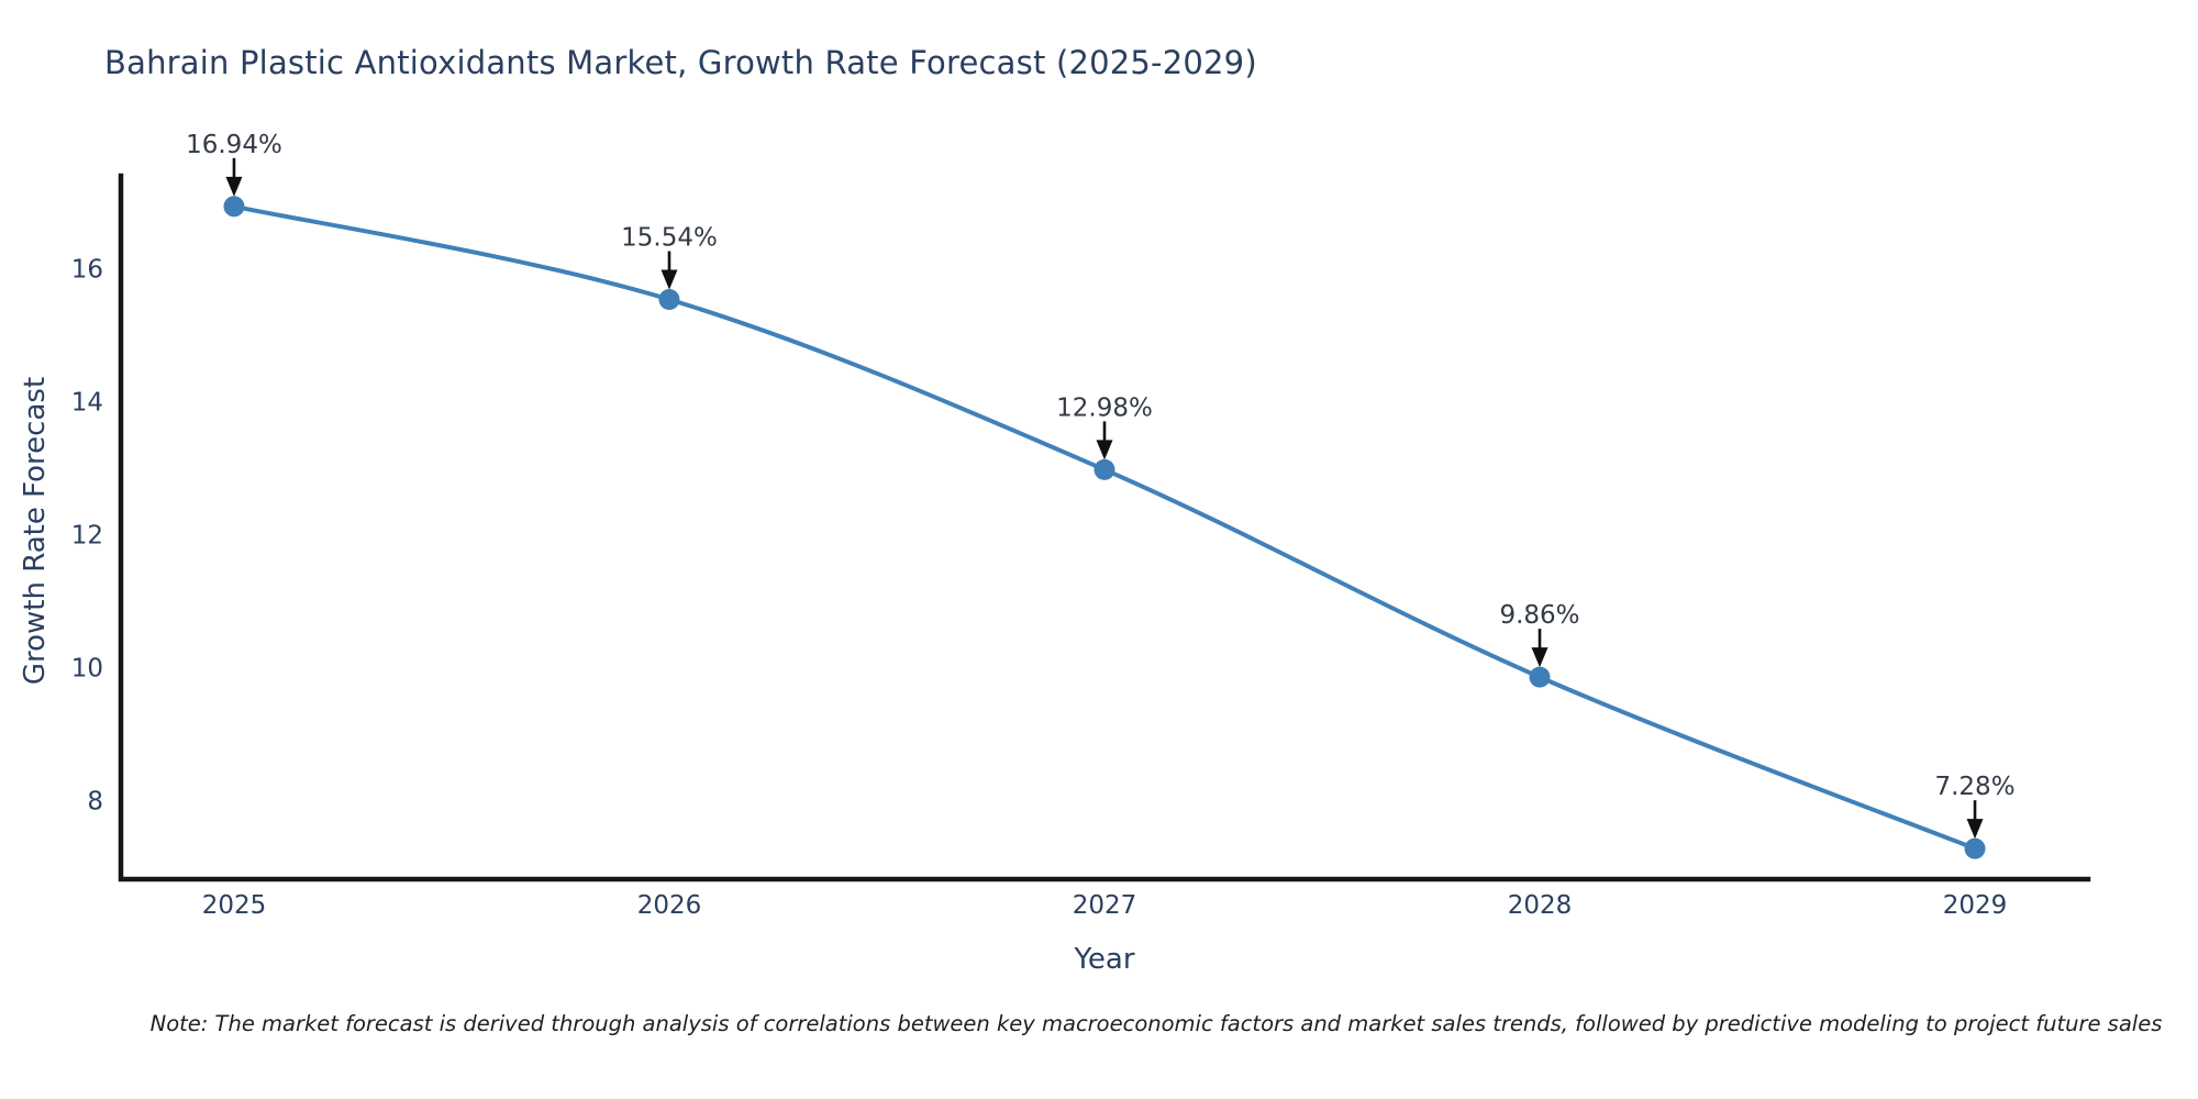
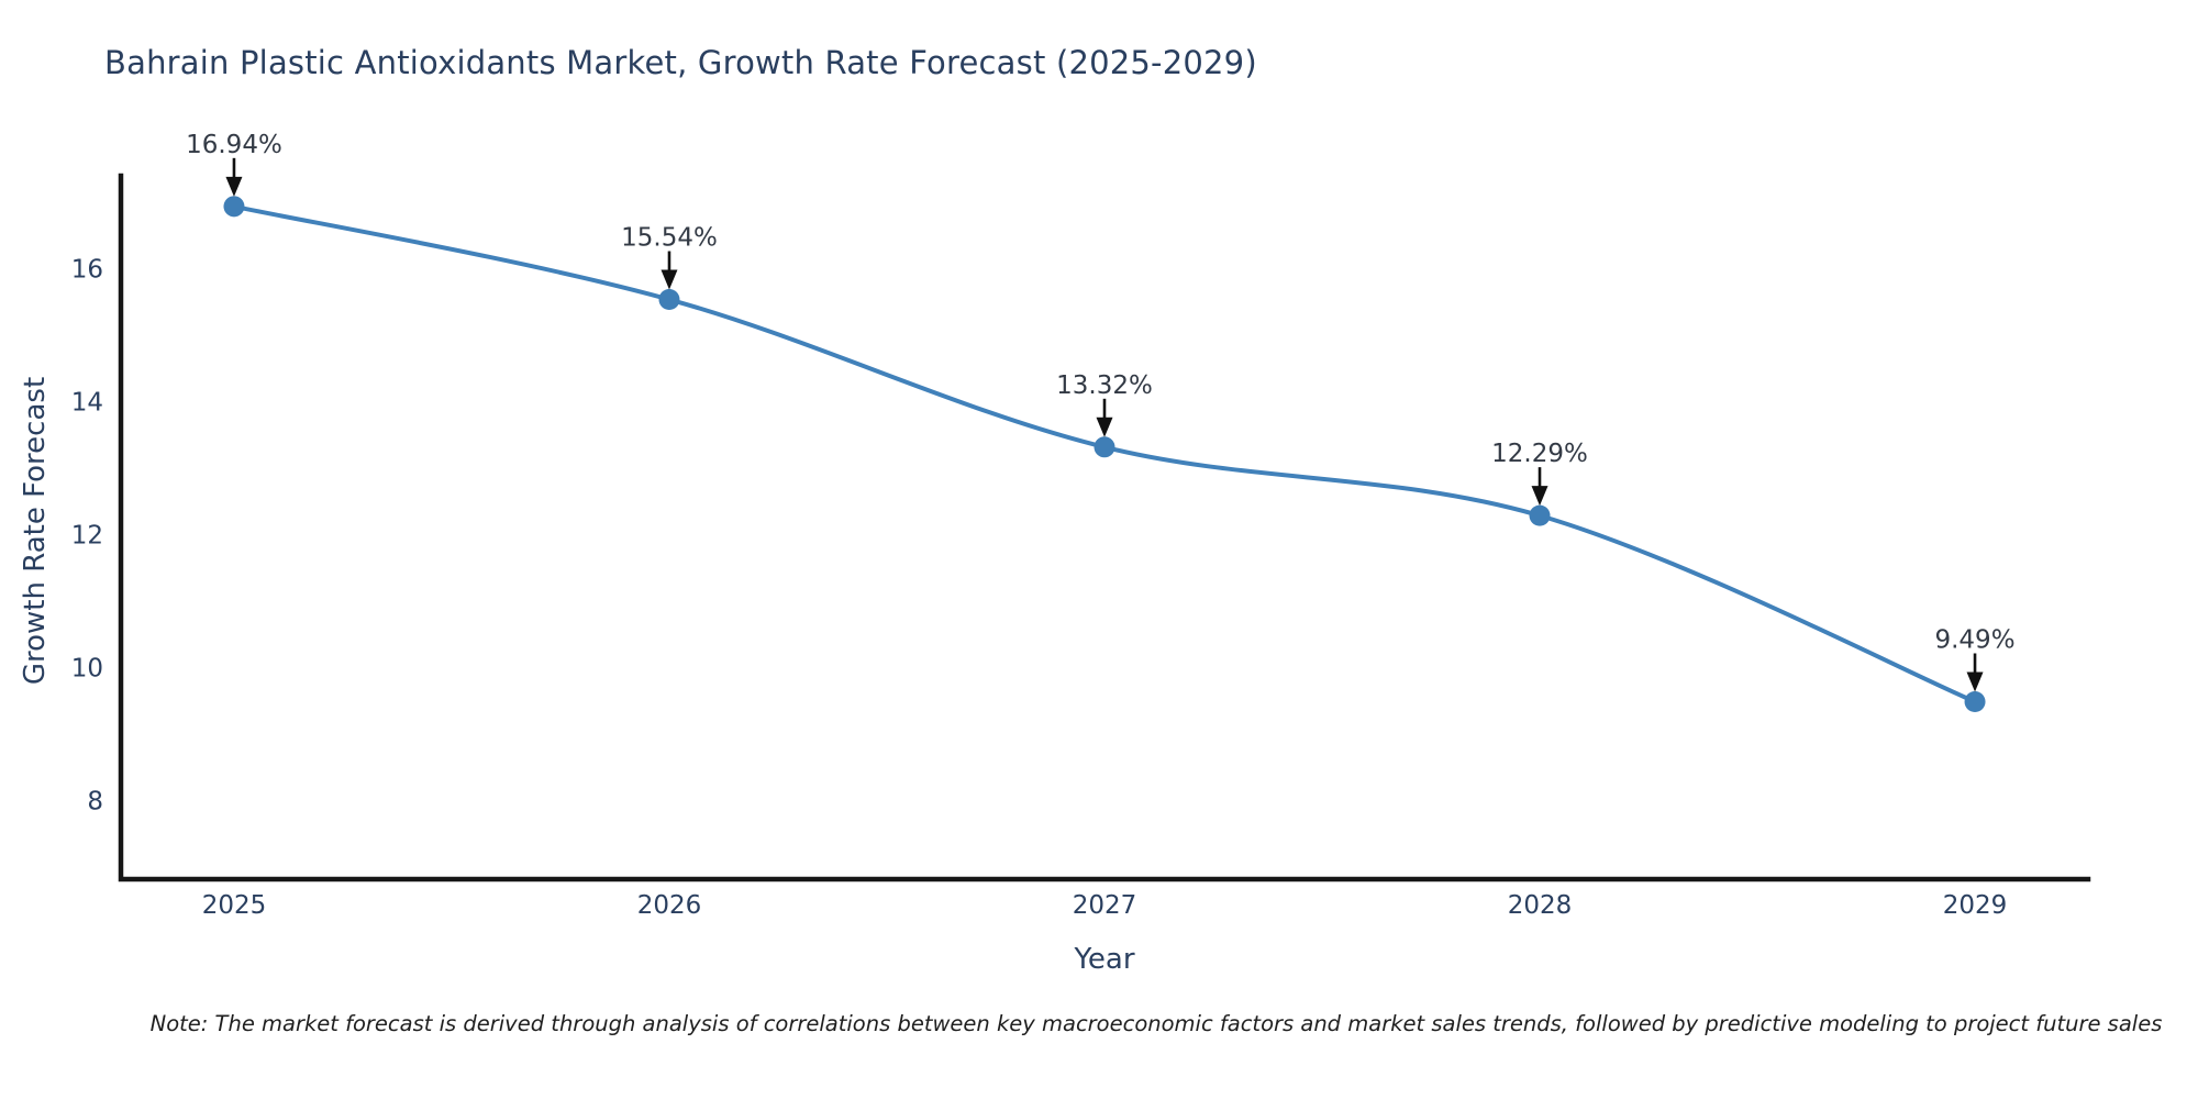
2027: 12.98% -> 13.32%
2028: 9.86% -> 12.29%
2029: 7.28% -> 9.49%
